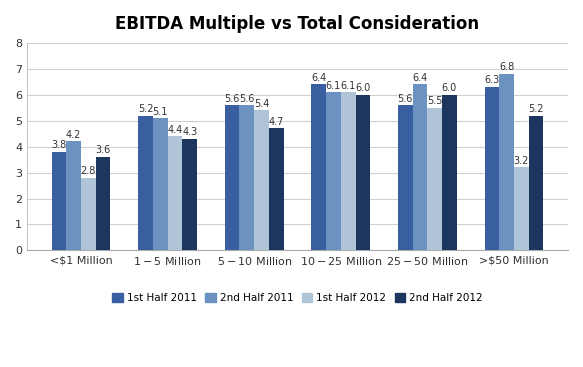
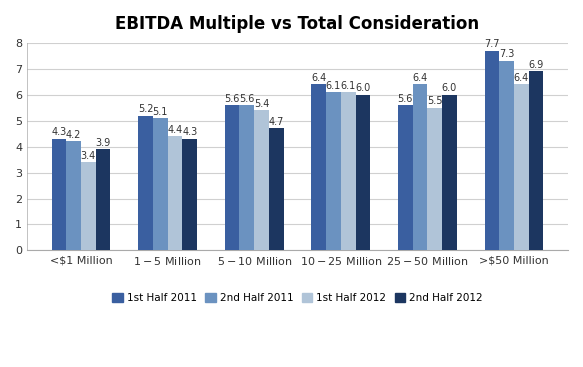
1st Half 2011/<$1 Million: 3.8 -> 4.3
1st Half 2012/<$1 Million: 2.8 -> 3.4
2nd Half 2012/<$1 Million: 3.6 -> 3.9
1st Half 2011/>$50 Million: 6.3 -> 7.7
2nd Half 2011/>$50 Million: 6.8 -> 7.3
1st Half 2012/>$50 Million: 3.2 -> 6.4
2nd Half 2012/>$50 Million: 5.2 -> 6.9
